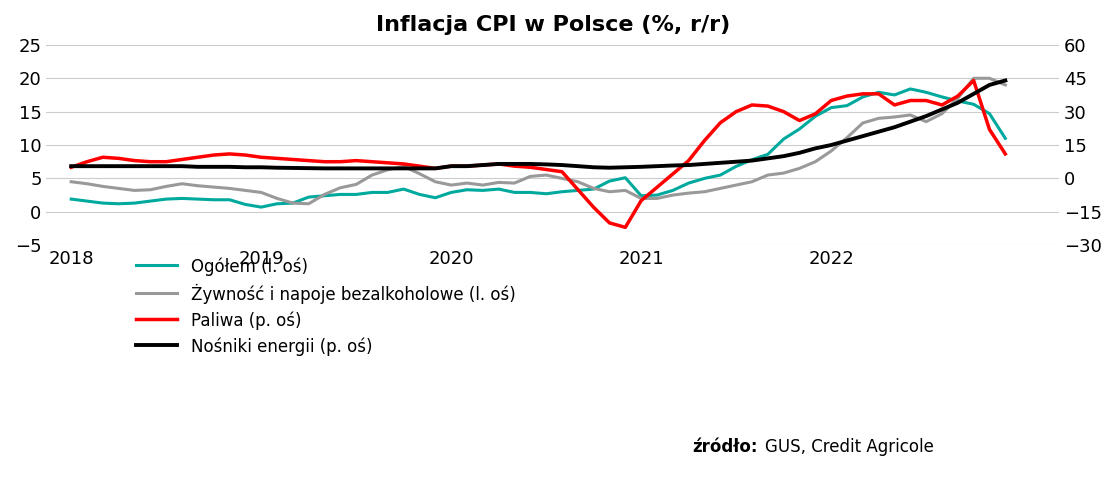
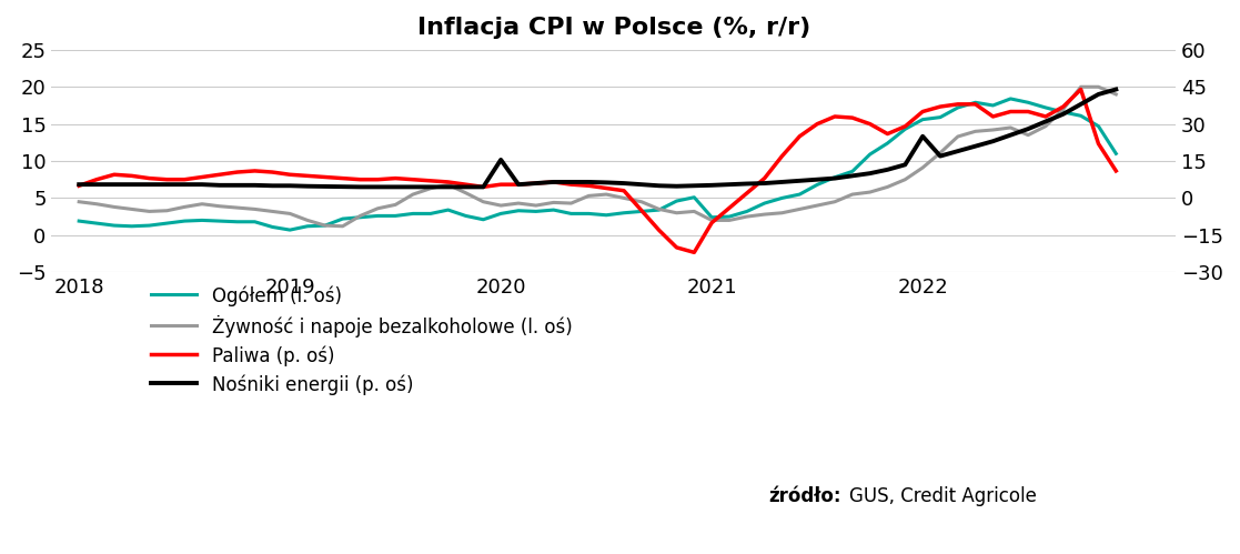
Nośniki energii (p. oś)/2020: 5.5 -> 15.5
Nośniki energii (p. oś)/2022: 15.0 -> 25.0
